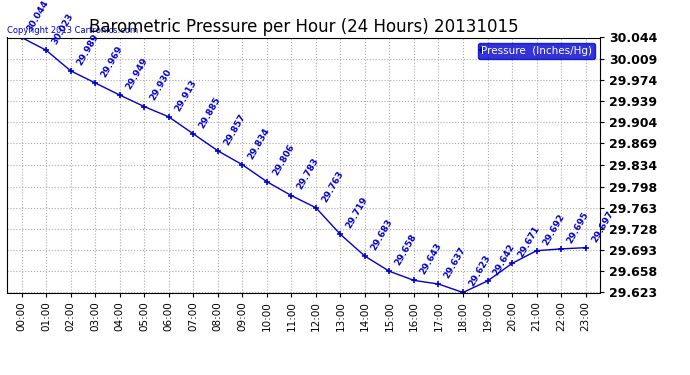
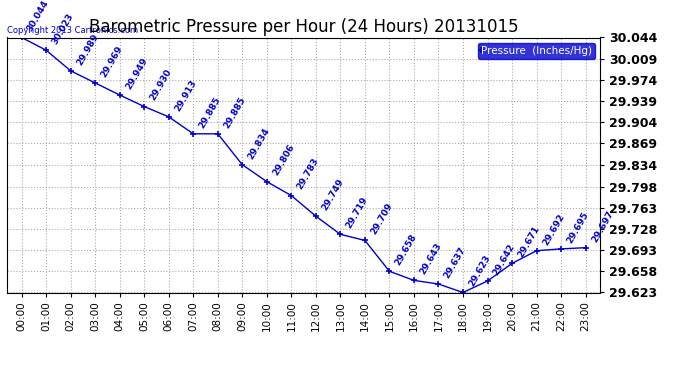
08:00: 29.857 -> 29.885
12:00: 29.763 -> 29.749
14:00: 29.683 -> 29.709
